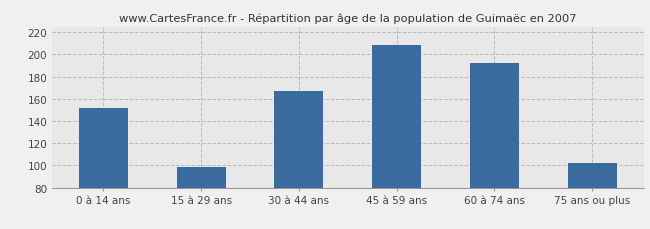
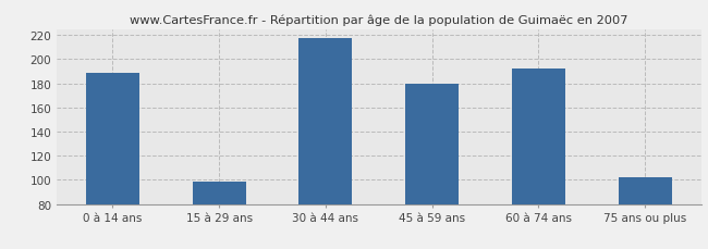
0 à 14 ans: 152 -> 189
30 à 44 ans: 167 -> 217
45 à 59 ans: 208 -> 180
